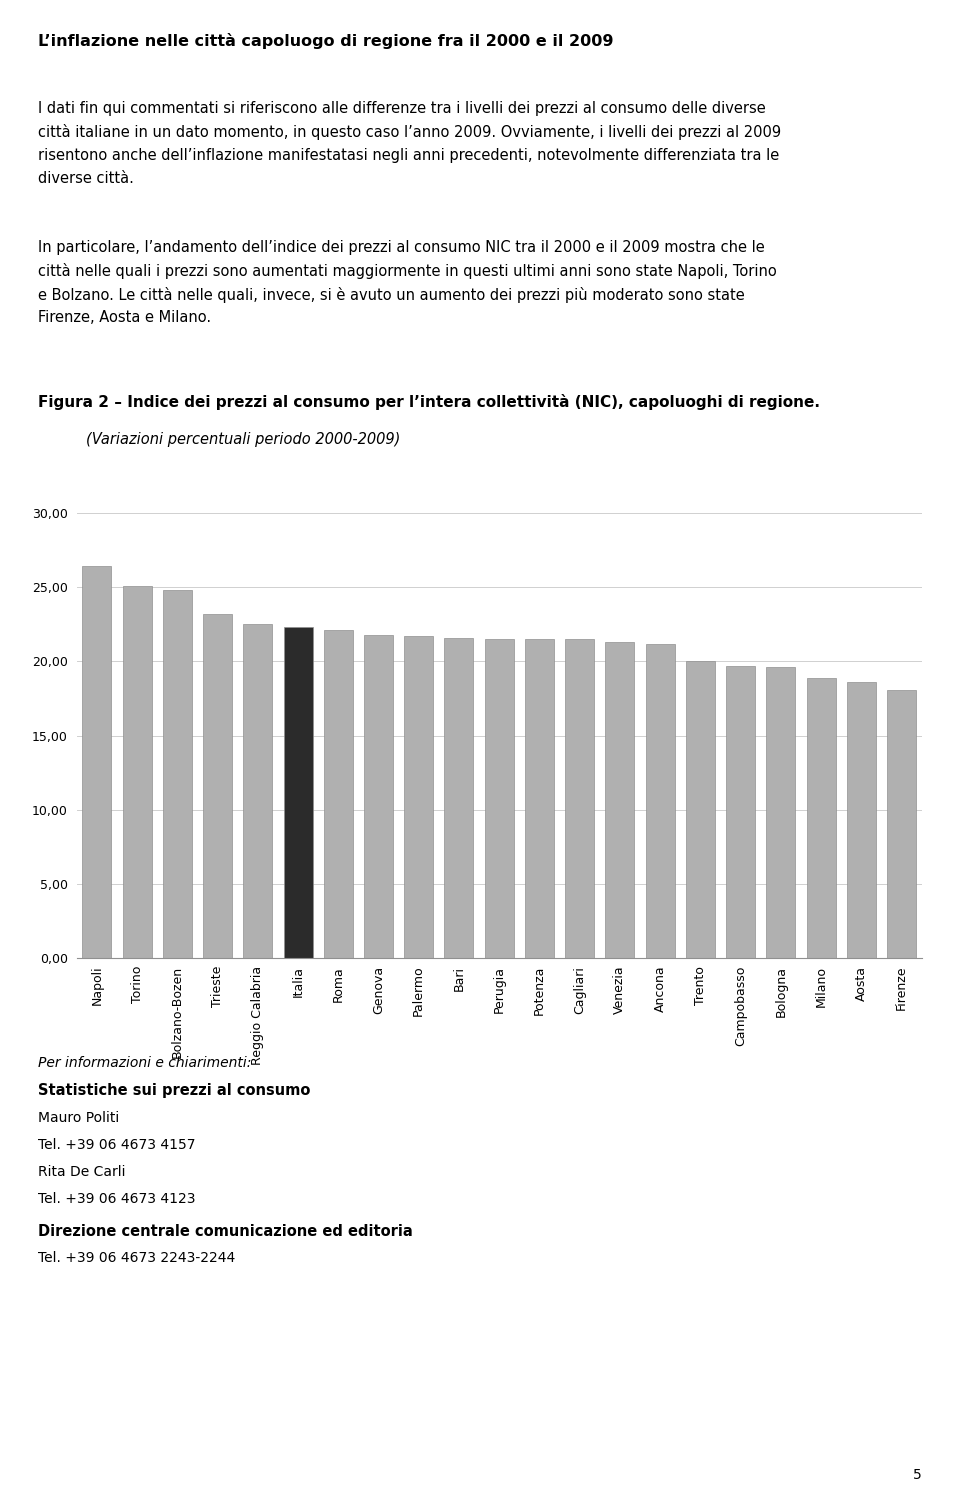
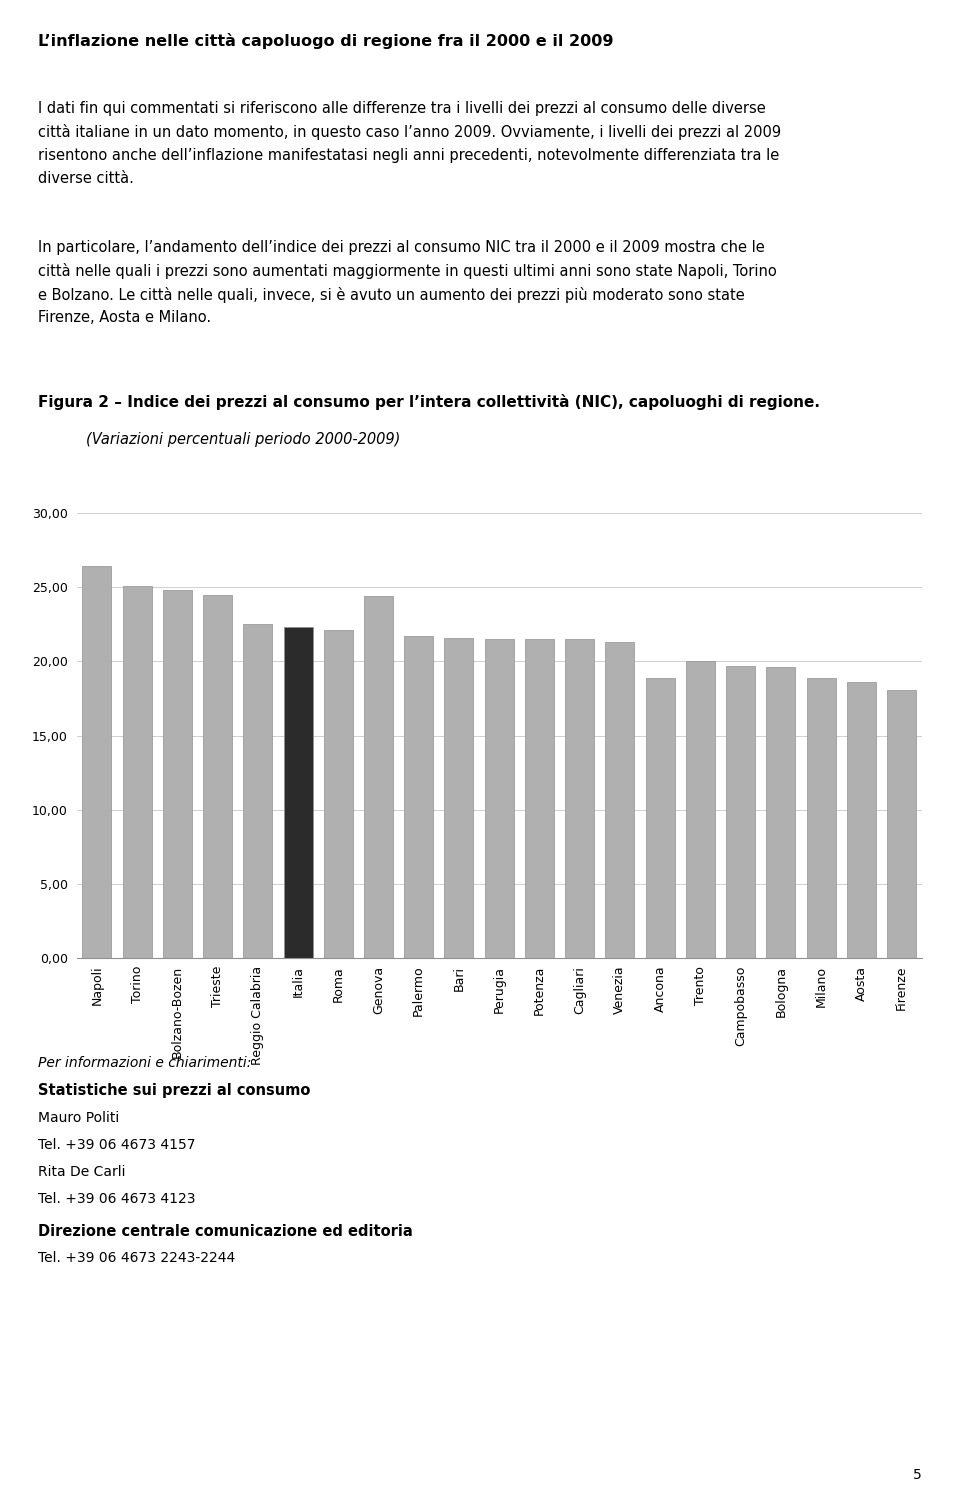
Trieste: 23,2 -> 24,5
Genova: 21,8 -> 24,4
Ancona: 21,2 -> 18,9
